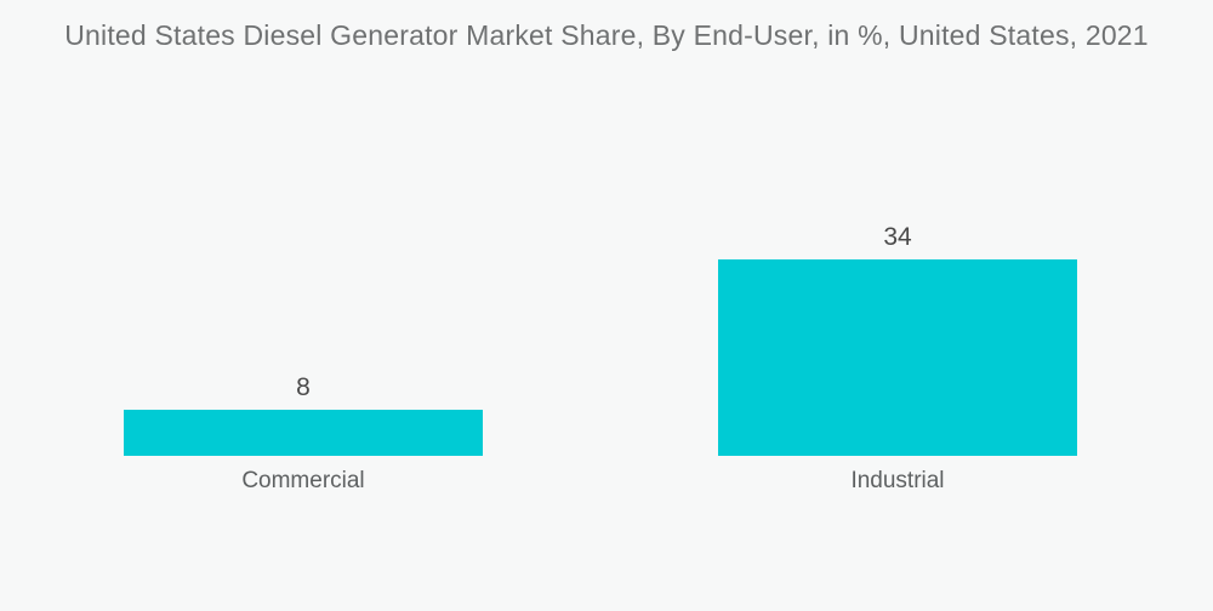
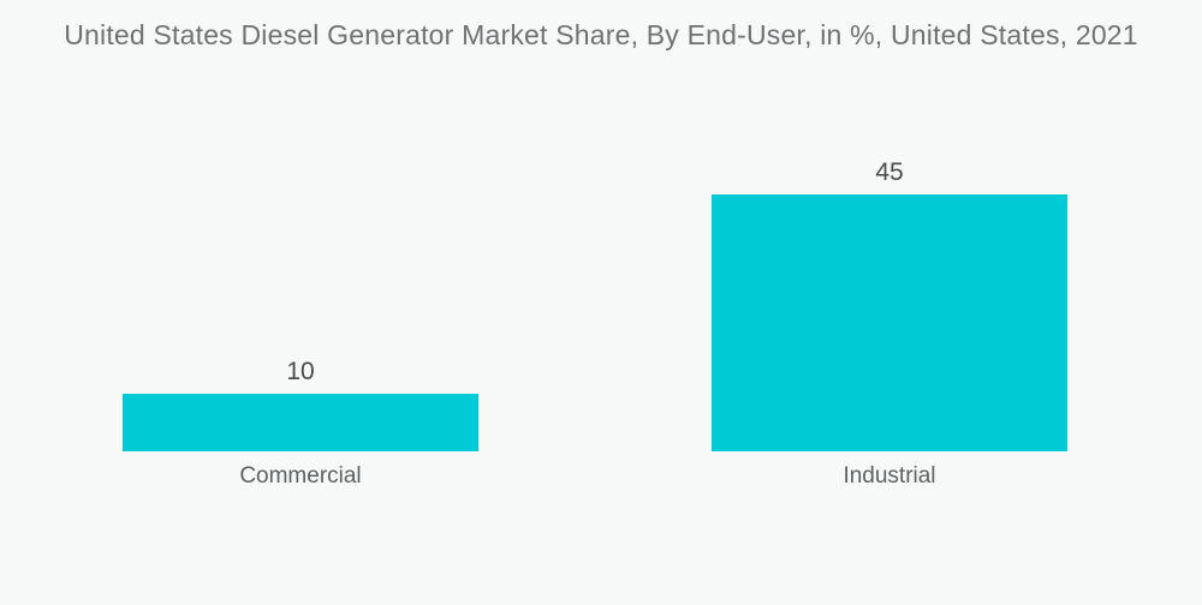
Commercial: 8 -> 10
Industrial: 34 -> 45
